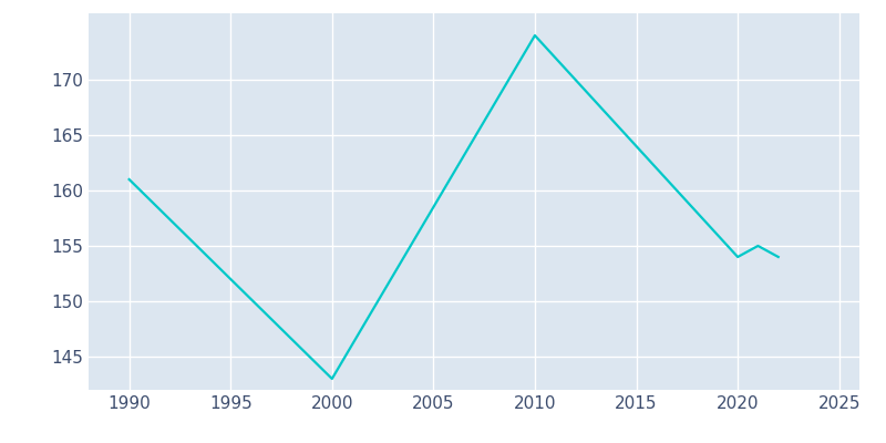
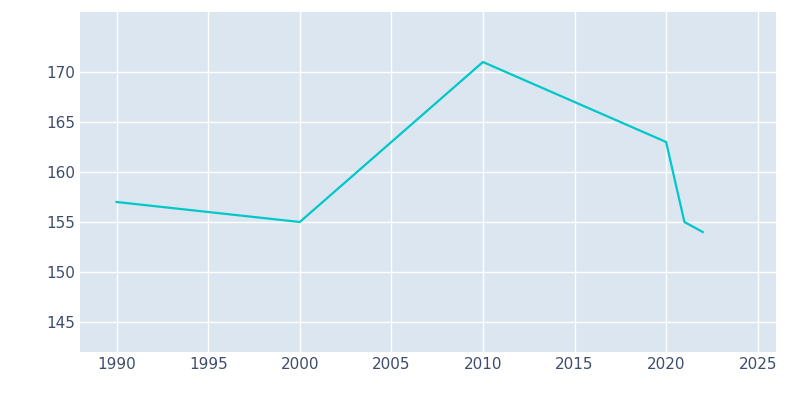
1990: 161 -> 157
2000: 143 -> 155
2010: 174 -> 171
2020: 154 -> 163
